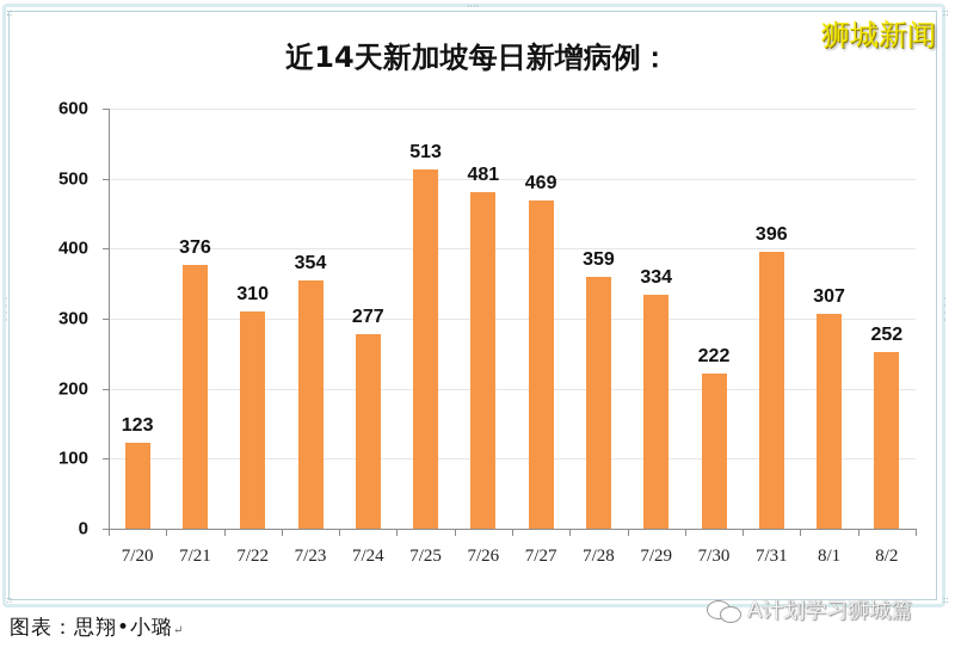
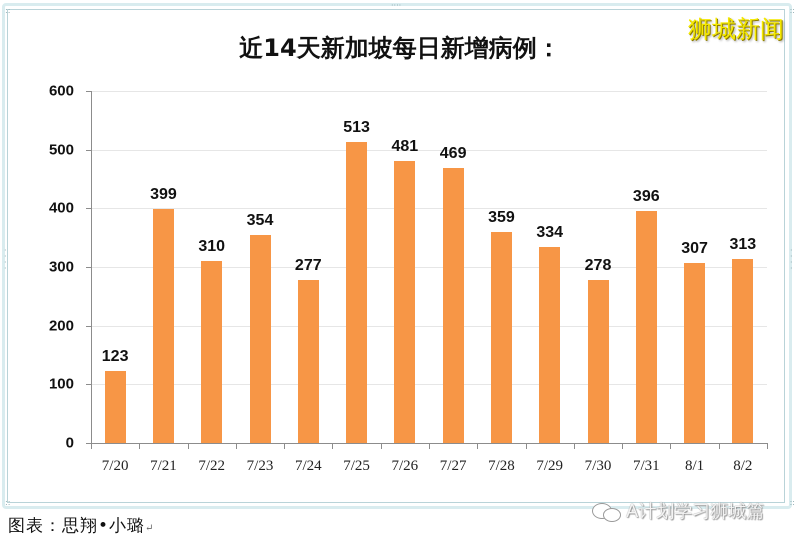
7/21: 376 -> 399
7/30: 222 -> 278
8/2: 252 -> 313
